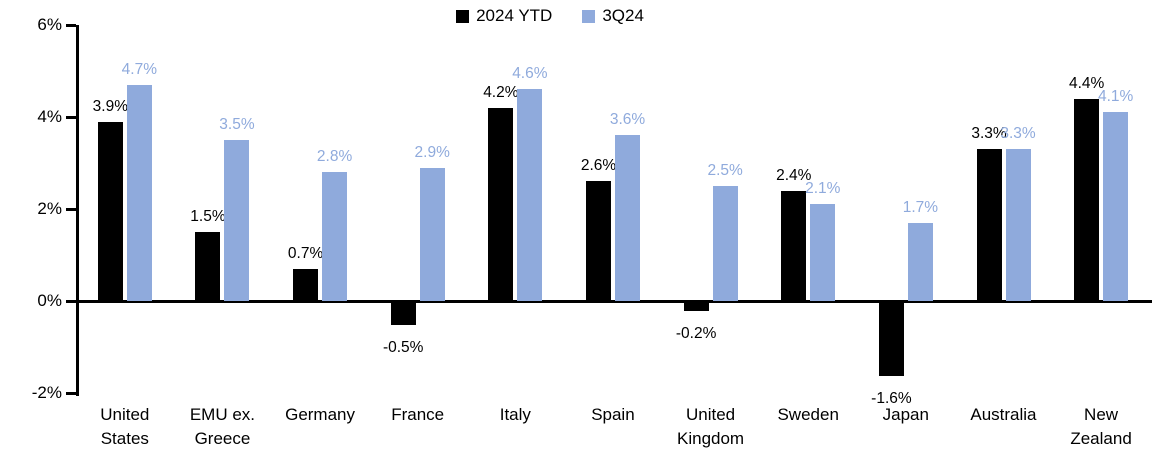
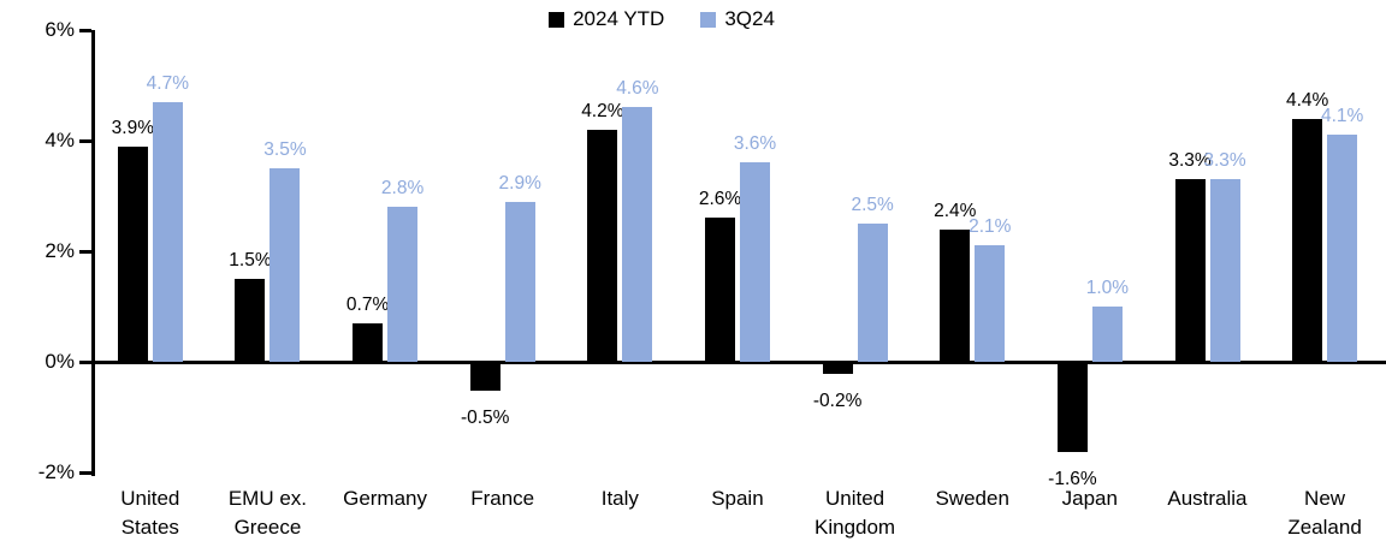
3Q24/Japan: 1.7% -> 1.0%
